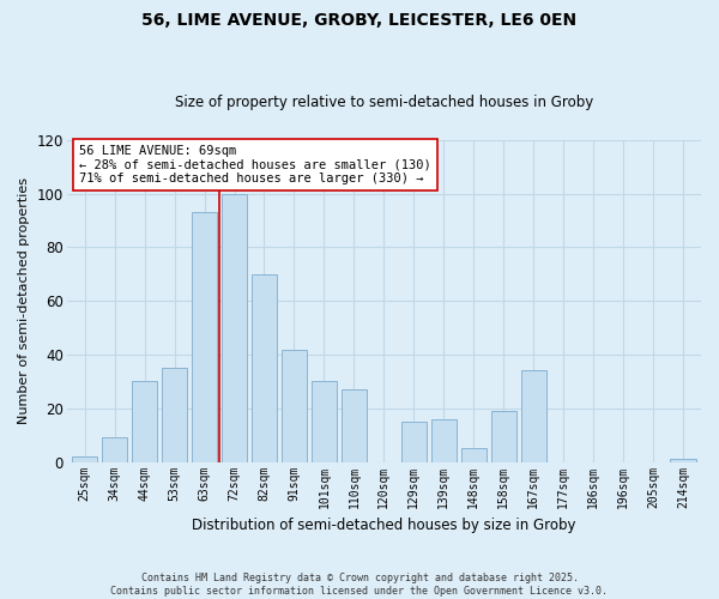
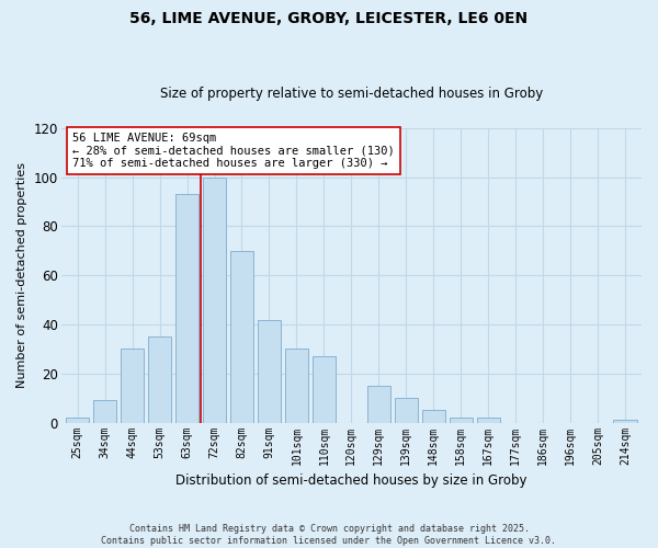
139sqm: 16 -> 10
158sqm: 19 -> 2
167sqm: 34 -> 2
